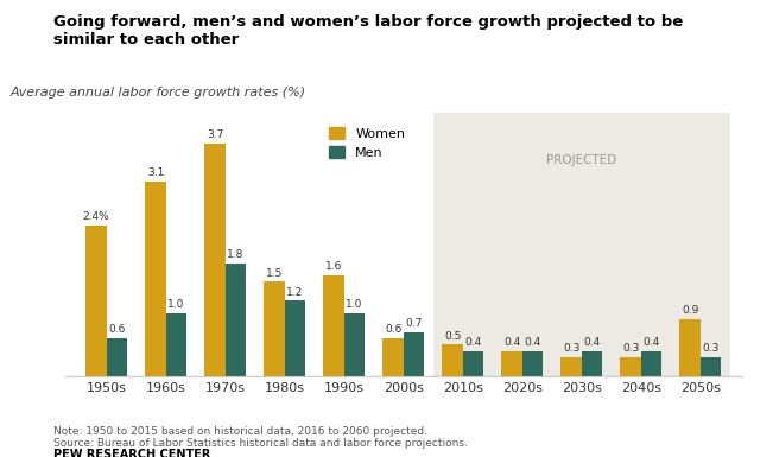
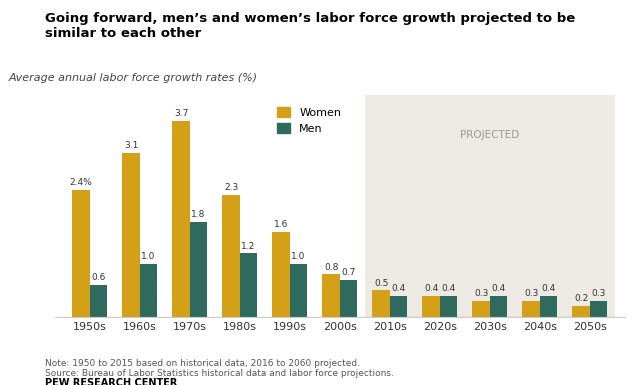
Women/1980s: 1.5 -> 2.3
Women/2000s: 0.6 -> 0.8
Women/2050s: 0.9 -> 0.2
